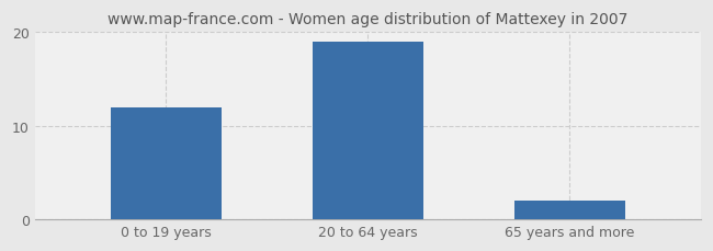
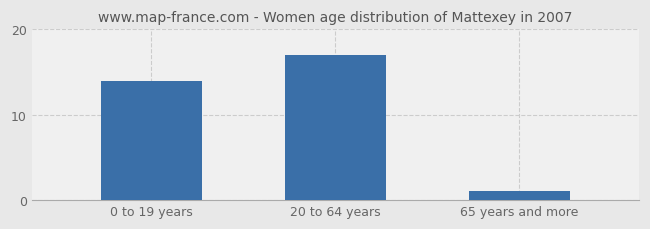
0 to 19 years: 12 -> 14
20 to 64 years: 19 -> 17
65 years and more: 2 -> 1
